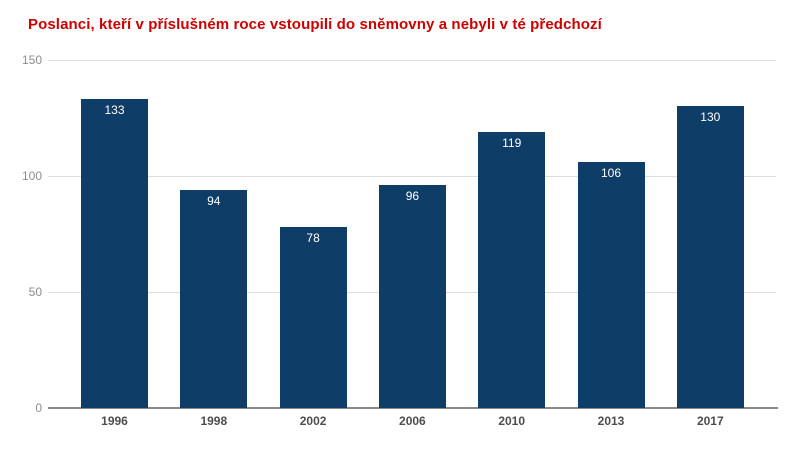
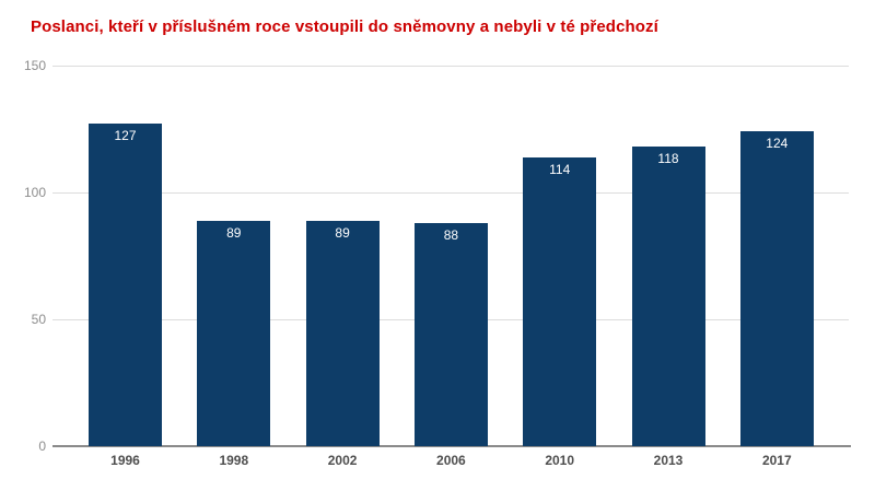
1996: 133 -> 127
1998: 94 -> 89
2002: 78 -> 89
2006: 96 -> 88
2010: 119 -> 114
2013: 106 -> 118
2017: 130 -> 124
